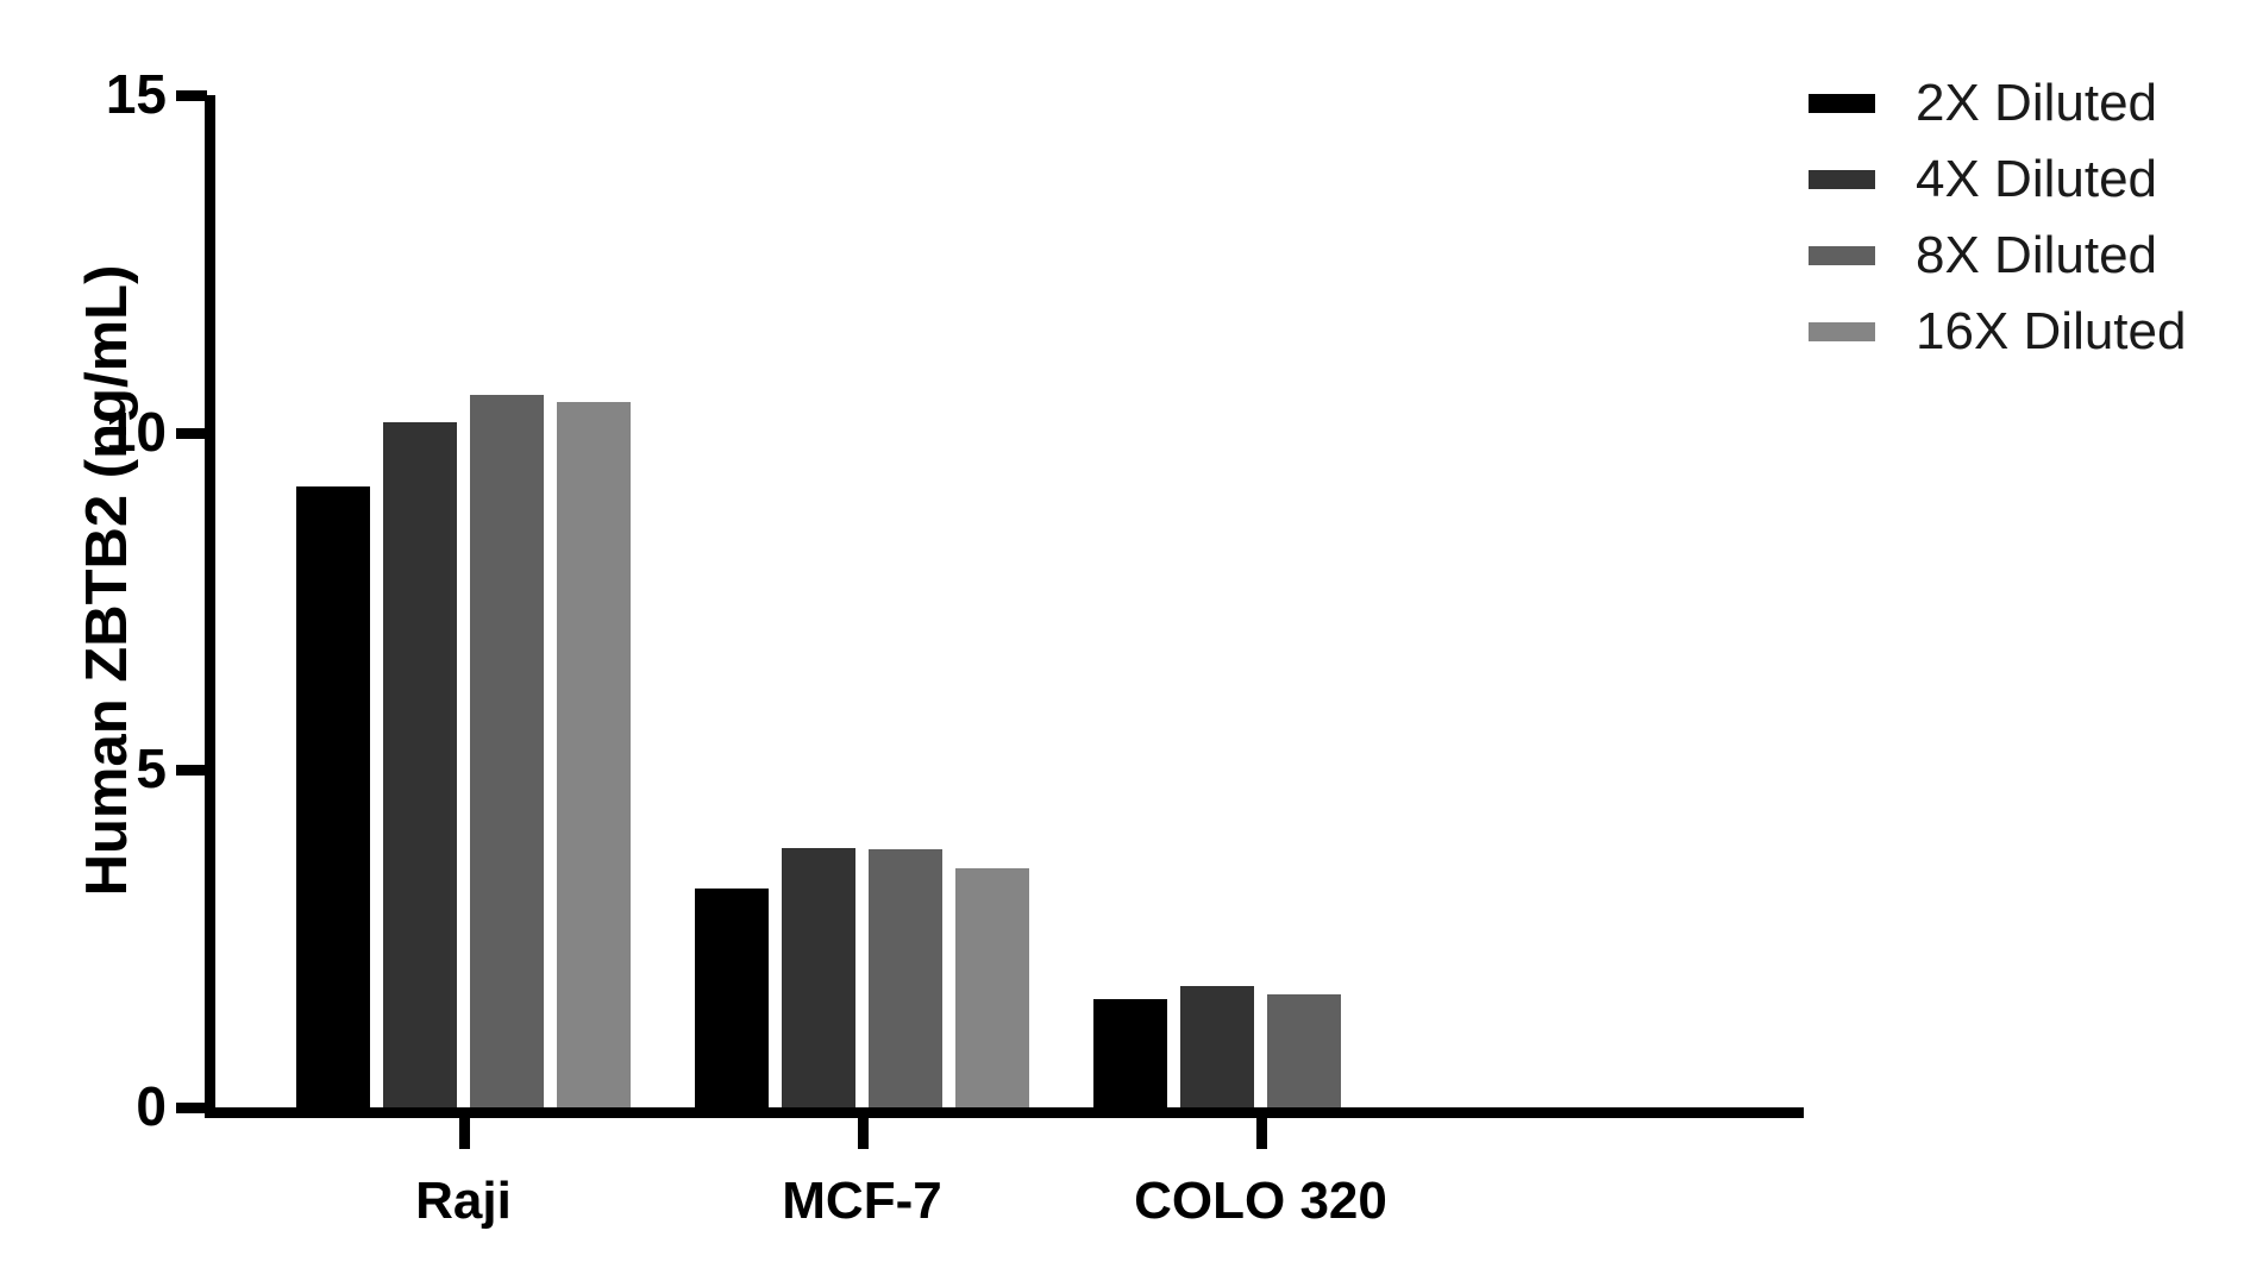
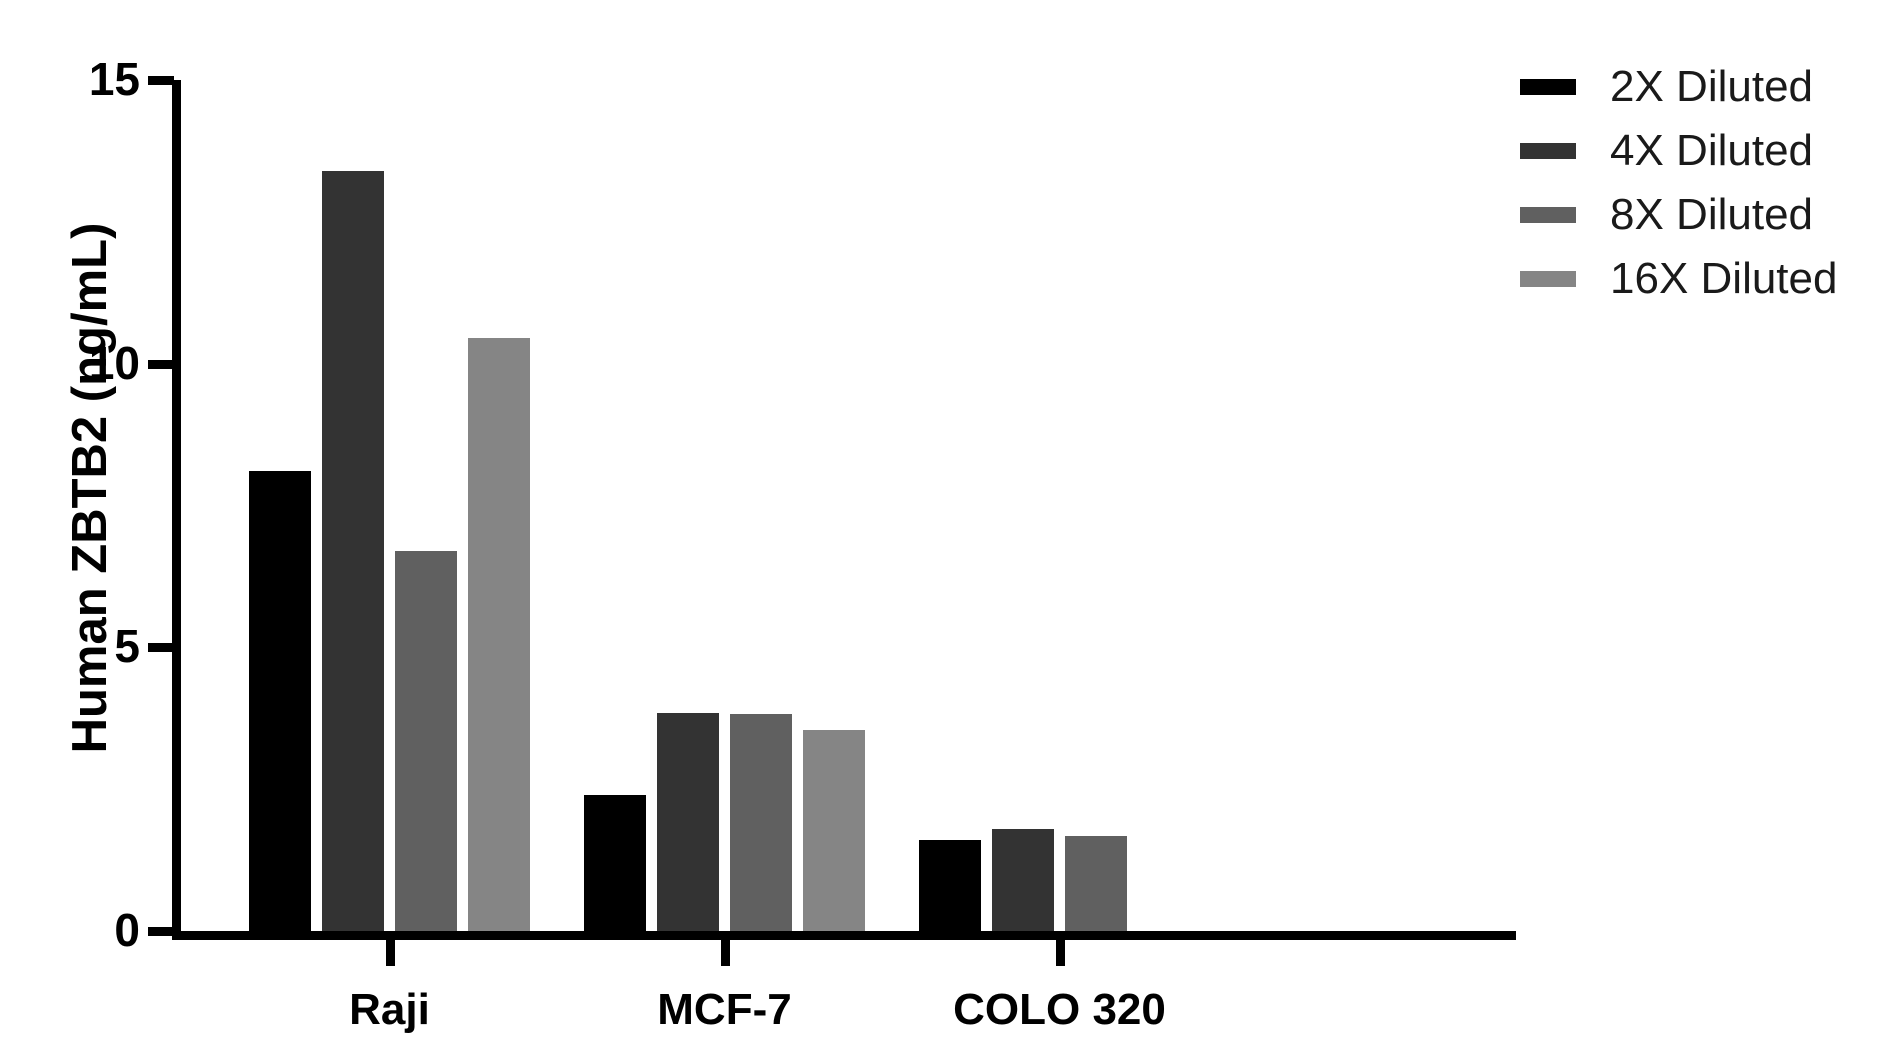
2X Diluted/Raji: 9.2 -> 8.1
4X Diluted/Raji: 10.2 -> 13.4
8X Diluted/Raji: 10.6 -> 6.7
2X Diluted/MCF-7: 3.2 -> 2.4
